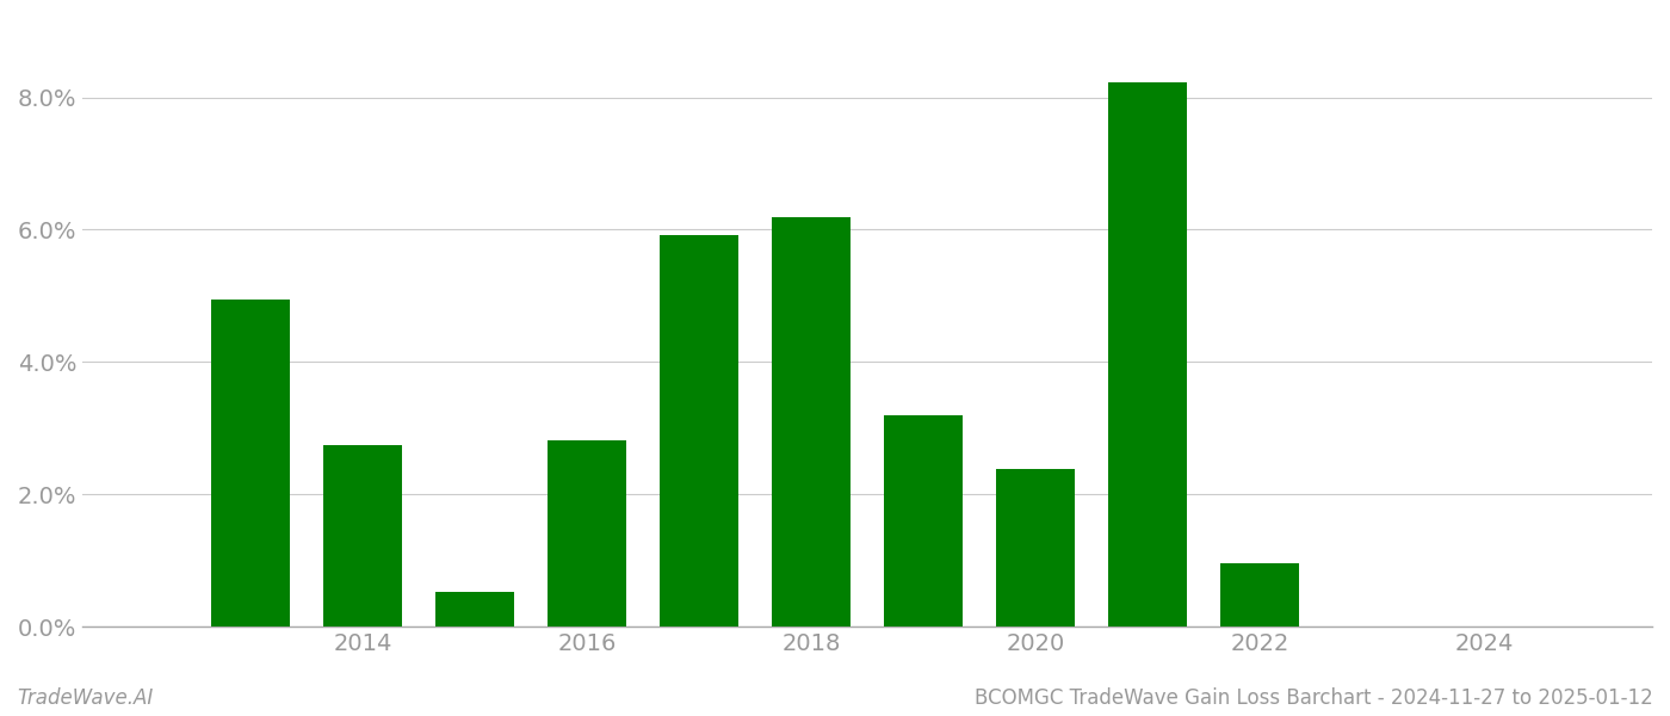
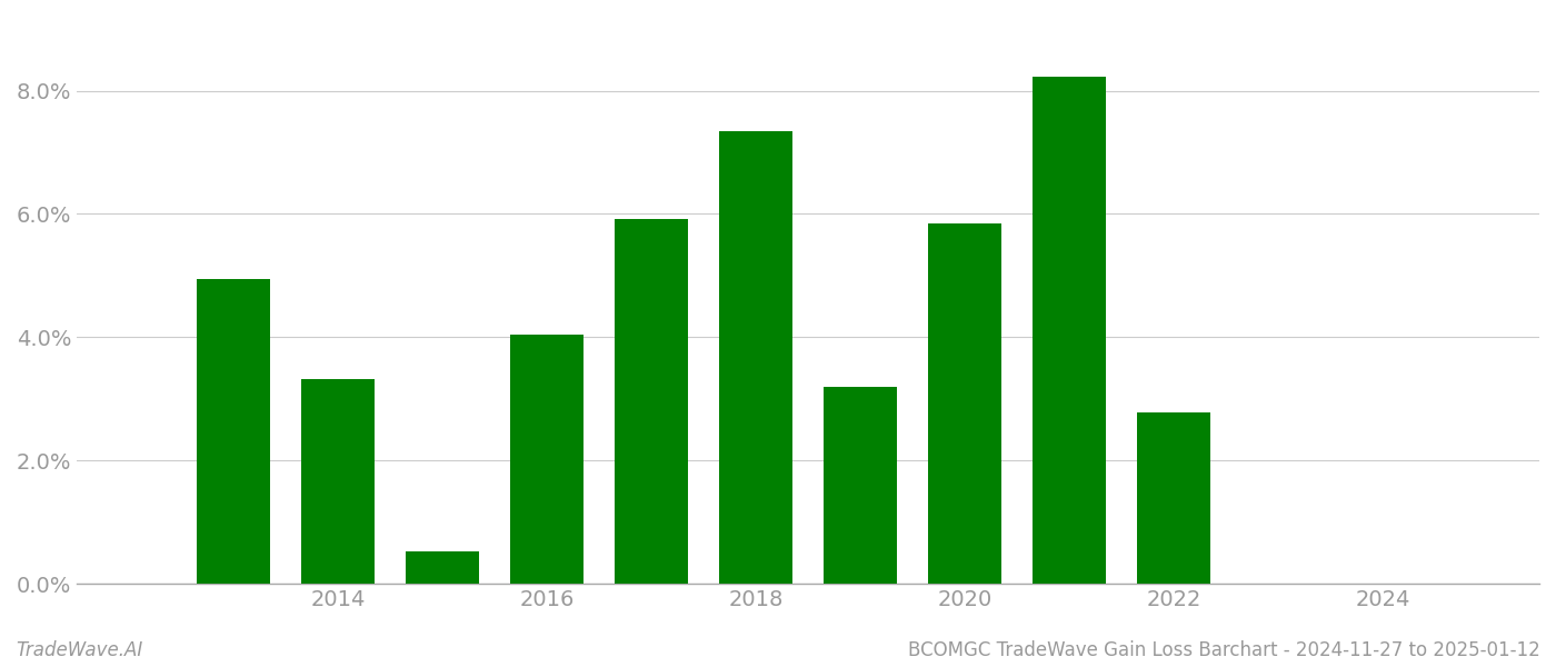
2014: 2.75% -> 3.32%
2016: 2.82% -> 4.04%
2018: 6.18% -> 7.34%
2020: 2.38% -> 5.84%
2022: 0.95% -> 2.78%
